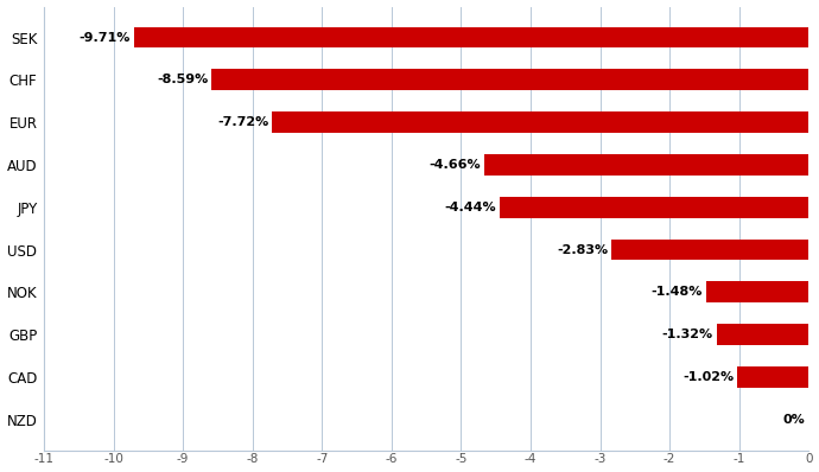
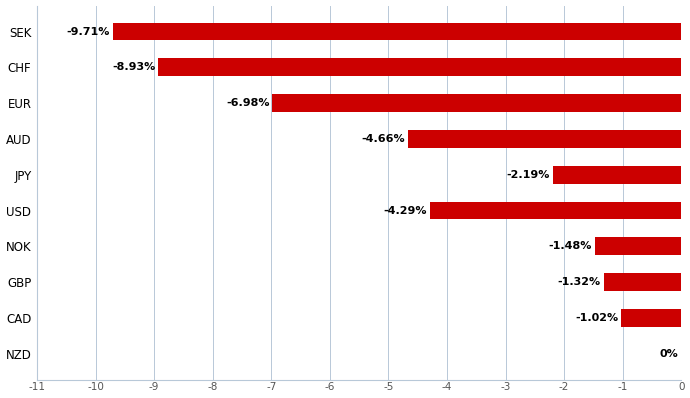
CHF: -8.59% -> -8.93%
EUR: -7.72% -> -6.98%
JPY: -4.44% -> -2.19%
USD: -2.83% -> -4.29%
